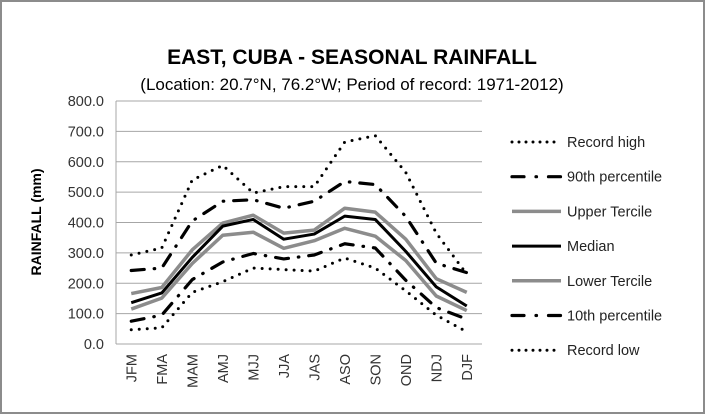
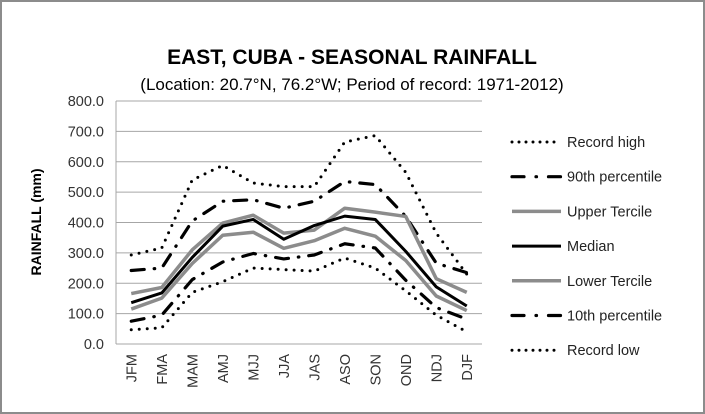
Record high/MJJ: 500 -> 530
Median/JAS: 360 -> 390
Upper Tercile/OND: 340 -> 420
